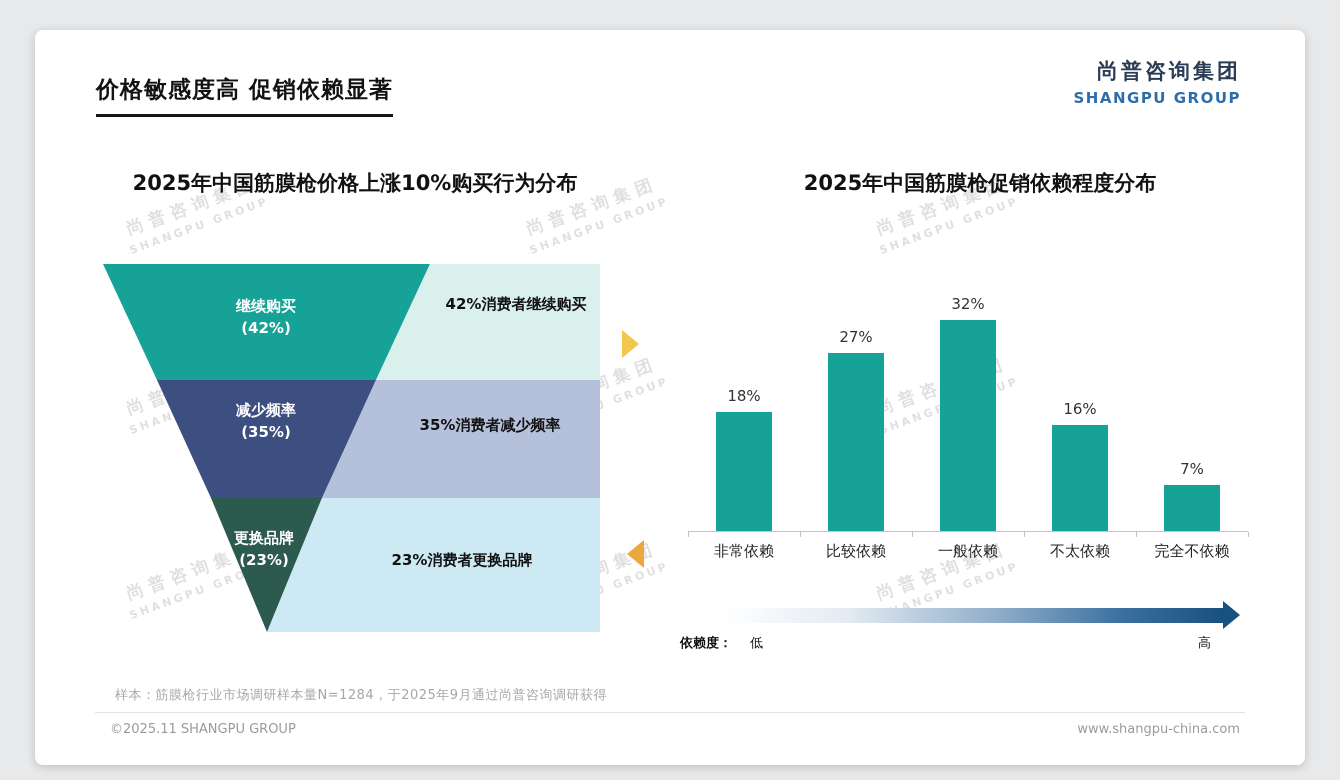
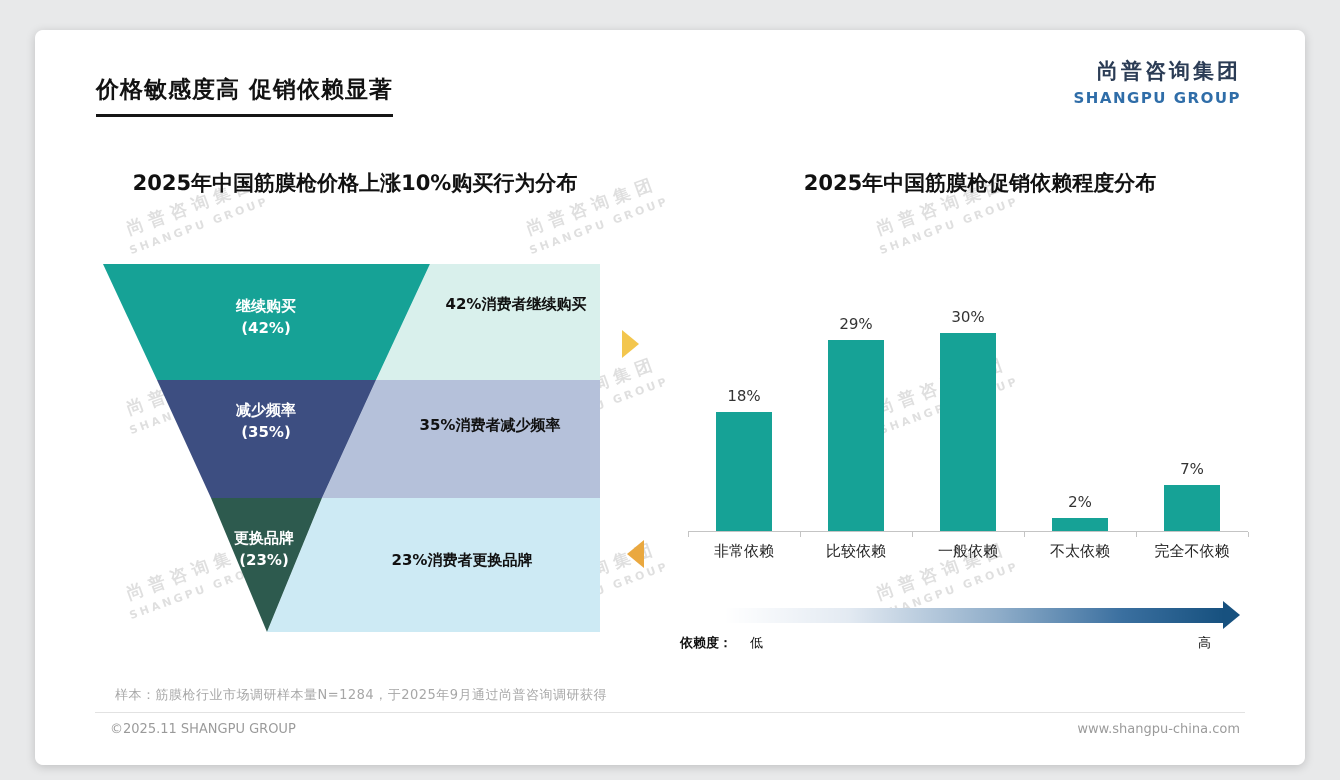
2025年中国筋膜枪促销依赖程度分布/比较依赖: 27% -> 29%
2025年中国筋膜枪促销依赖程度分布/一般依赖: 32% -> 30%
2025年中国筋膜枪促销依赖程度分布/不太依赖: 16% -> 2%
